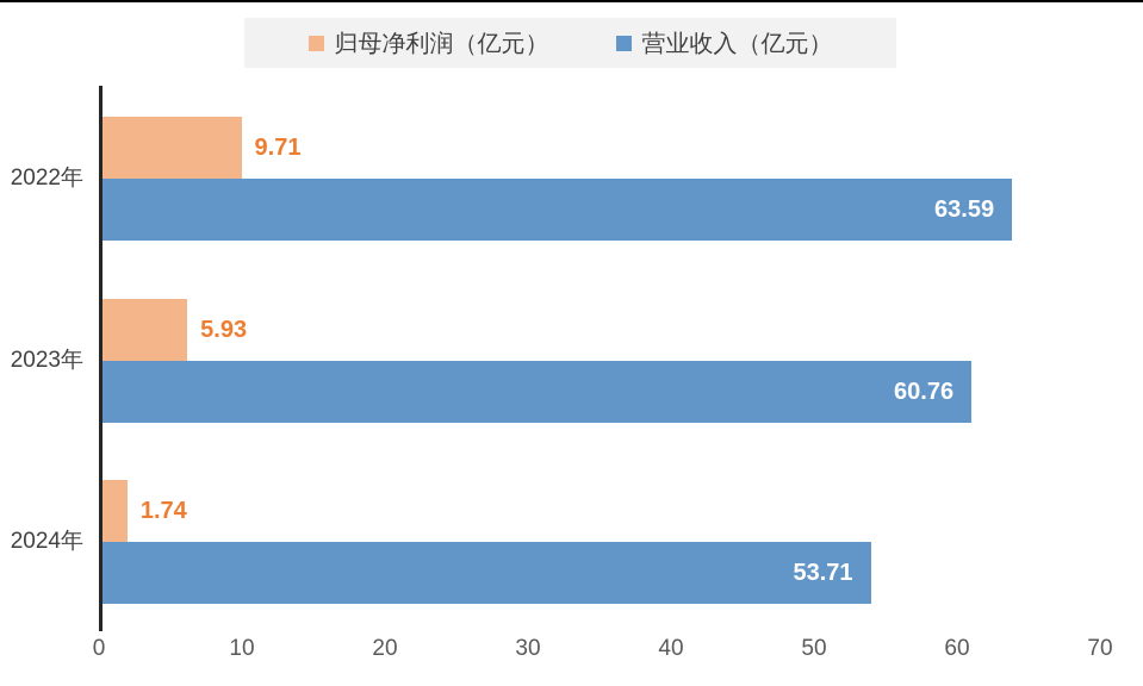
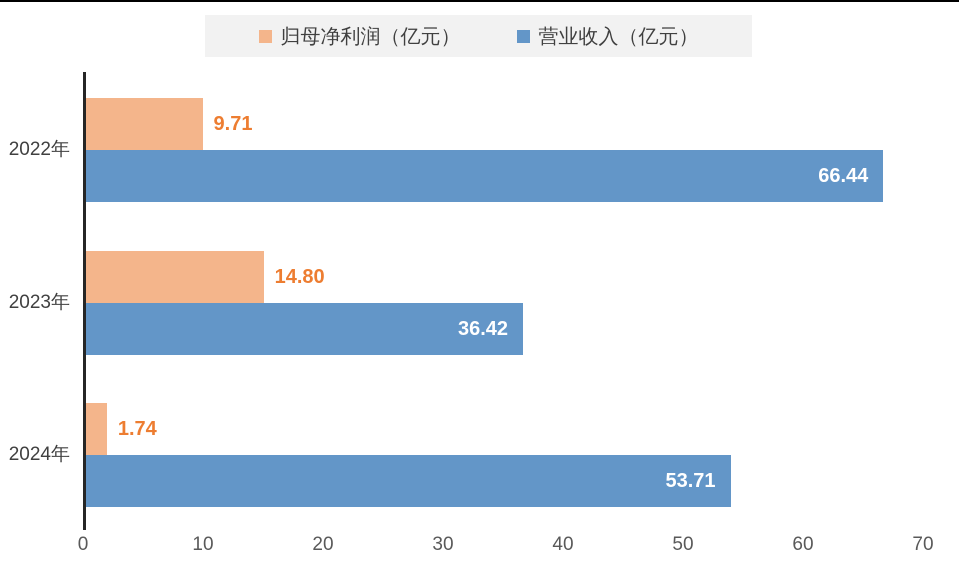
营业收入（亿元）/2022年: 63.59 -> 66.44
归母净利润（亿元）/2023年: 5.93 -> 14.80
营业收入（亿元）/2023年: 60.76 -> 36.42
